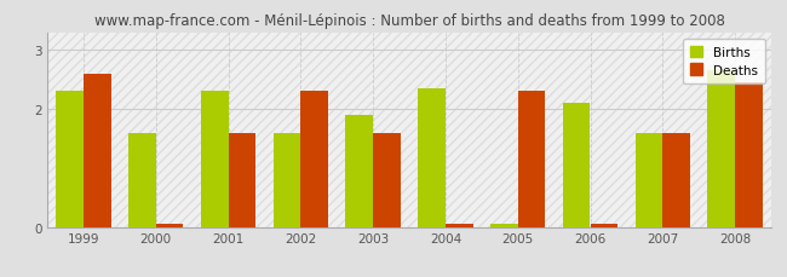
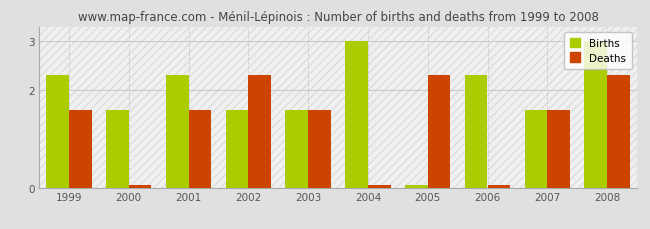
Deaths/1999: 2.60 -> 1.60
Births/2003: 1.90 -> 1.60
Births/2004: 2.35 -> 3.00
Births/2006: 2.10 -> 2.30
Births/2008: 2.65 -> 3.00
Deaths/2008: 2.45 -> 2.30
